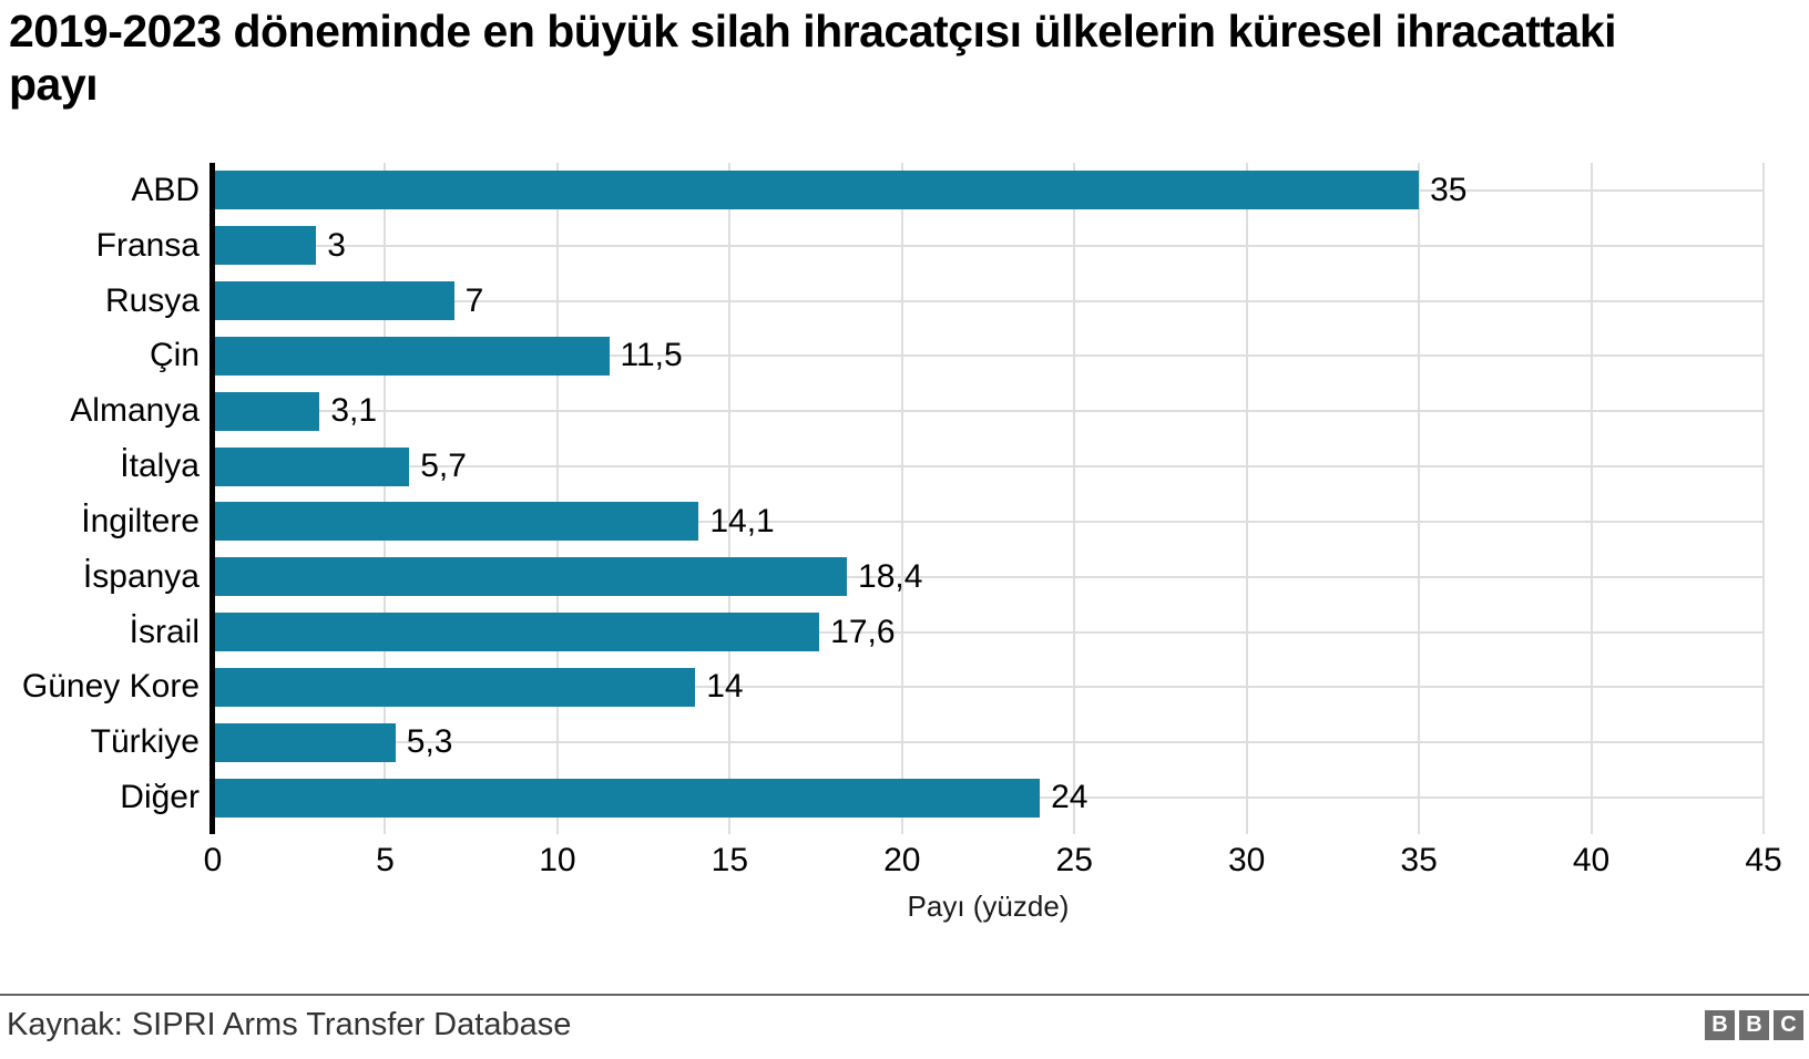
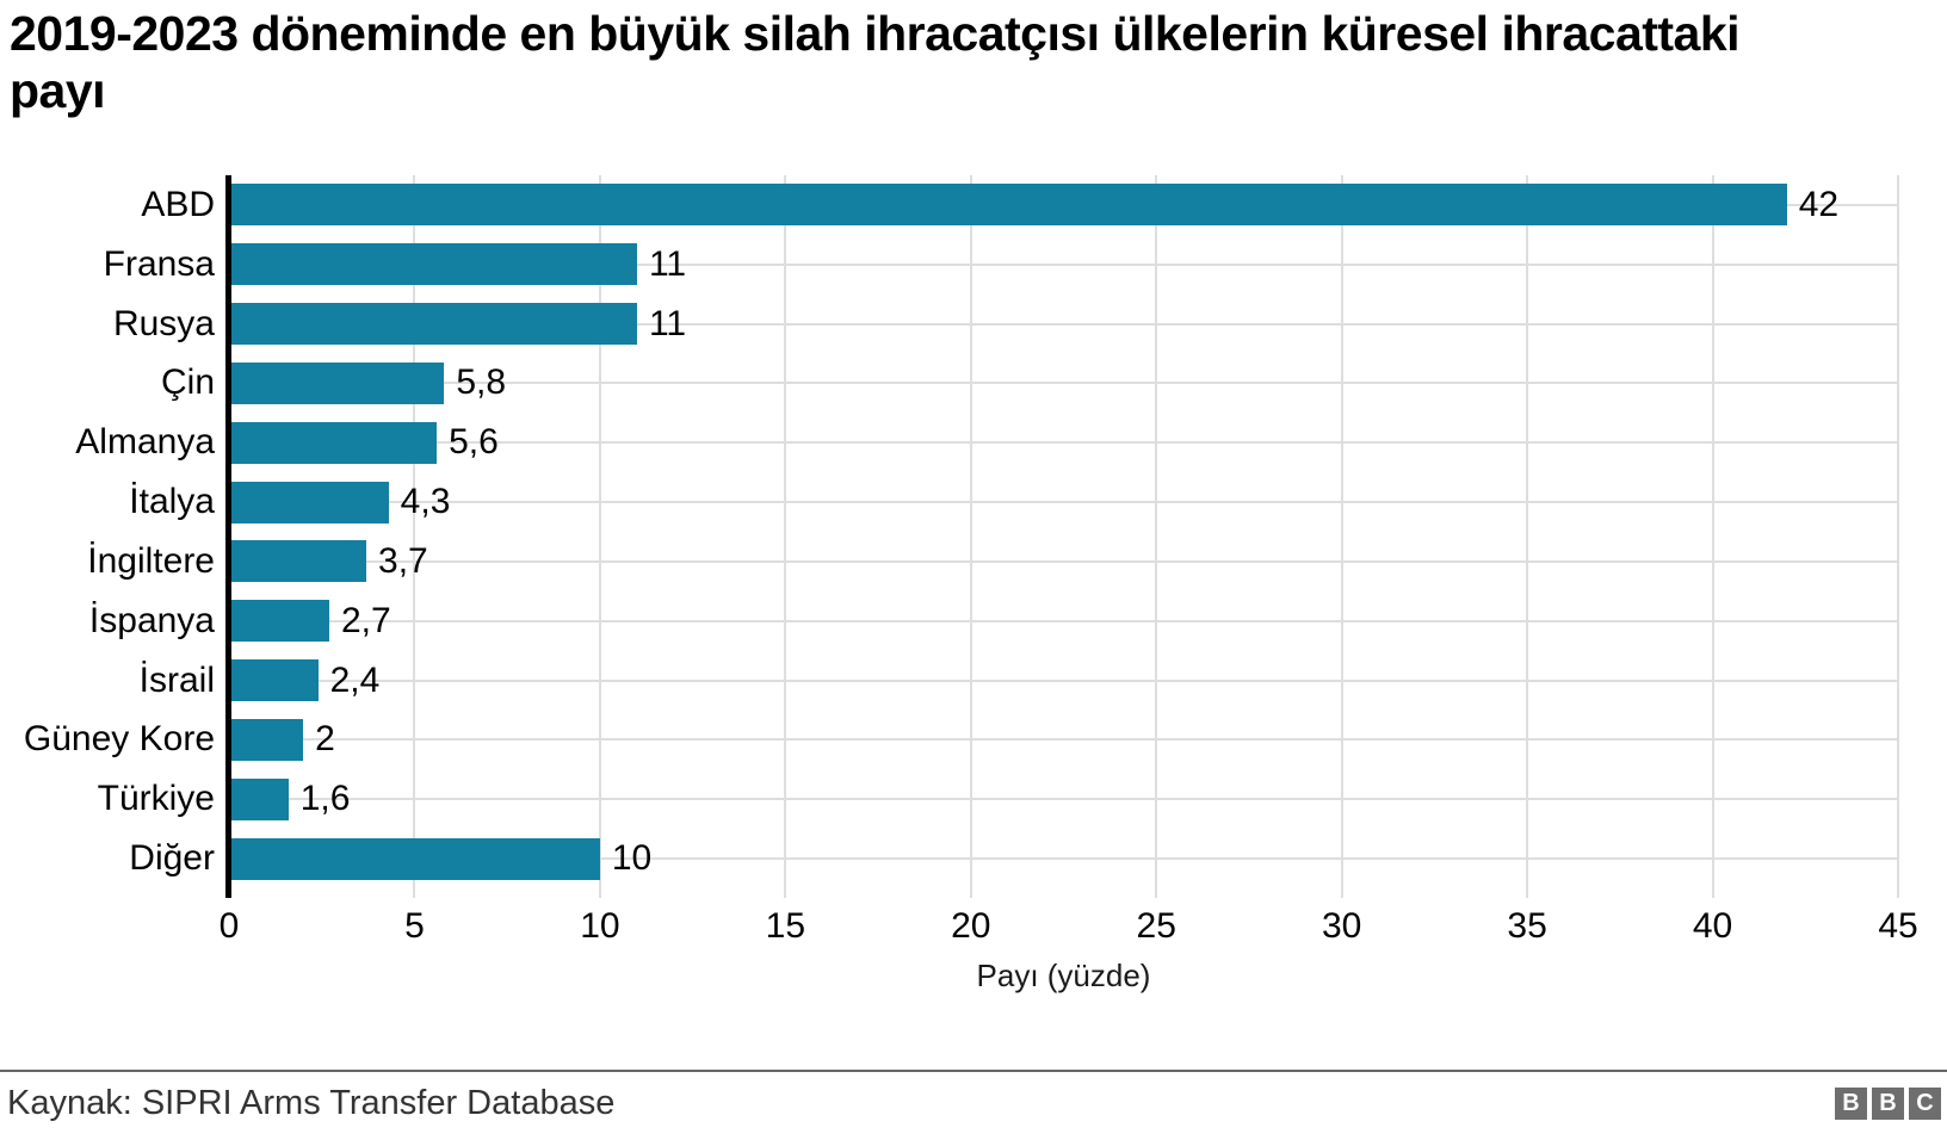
ABD: 35 -> 42
Fransa: 3 -> 11
Rusya: 7 -> 11
Çin: 11,5 -> 5,8
Almanya: 3,1 -> 5,6
İtalya: 5,7 -> 4,3
İngiltere: 14,1 -> 3,7
İspanya: 18,4 -> 2,7
İsrail: 17,6 -> 2,4
Güney Kore: 14 -> 2
Türkiye: 5,3 -> 1,6
Diğer: 24 -> 10
